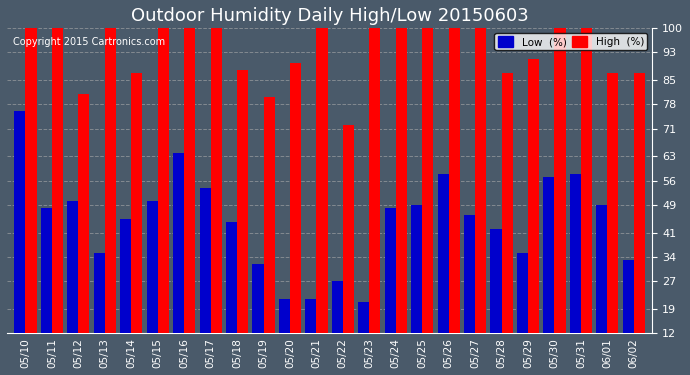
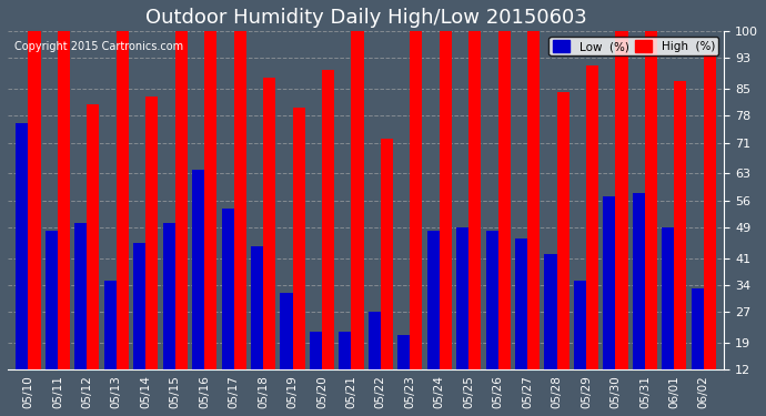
High (%)/05/14: 87 -> 83
Low (%)/05/26: 58 -> 48
High (%)/05/28: 87 -> 84
High (%)/06/02: 87 -> 94
